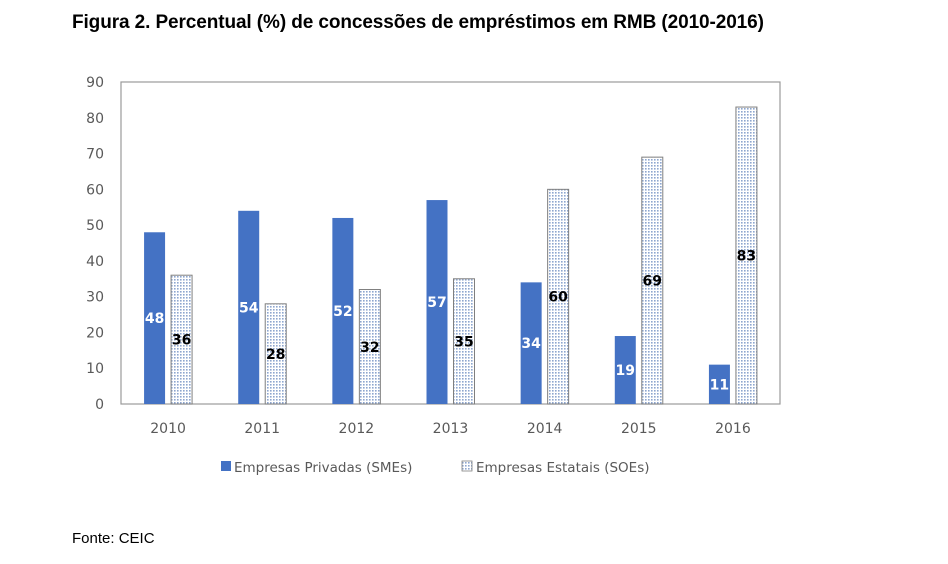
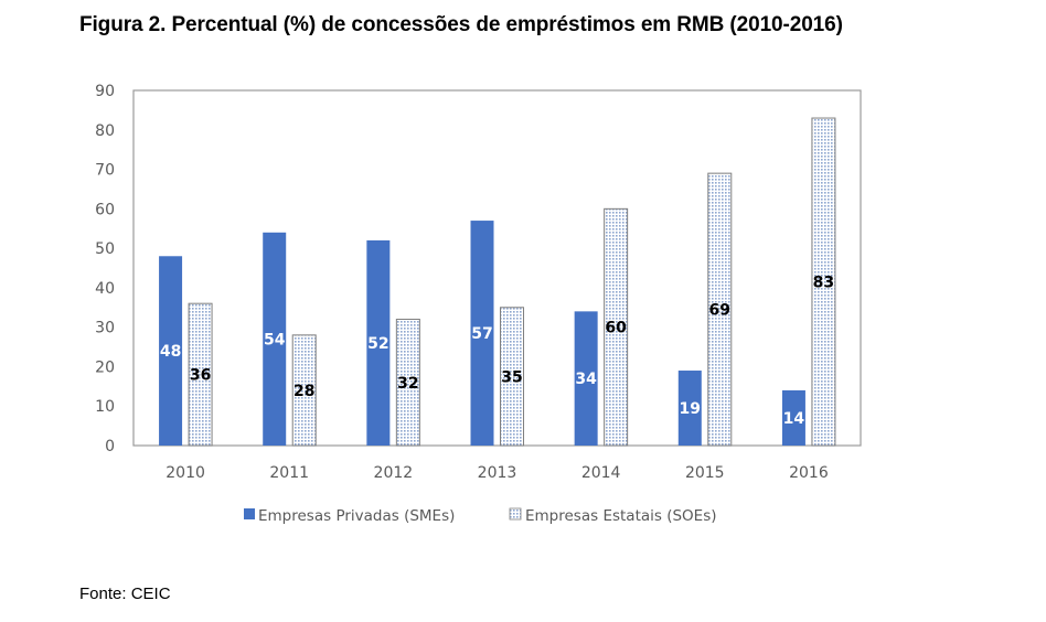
Empresas Privadas (SMEs)/2016: 11 -> 14
